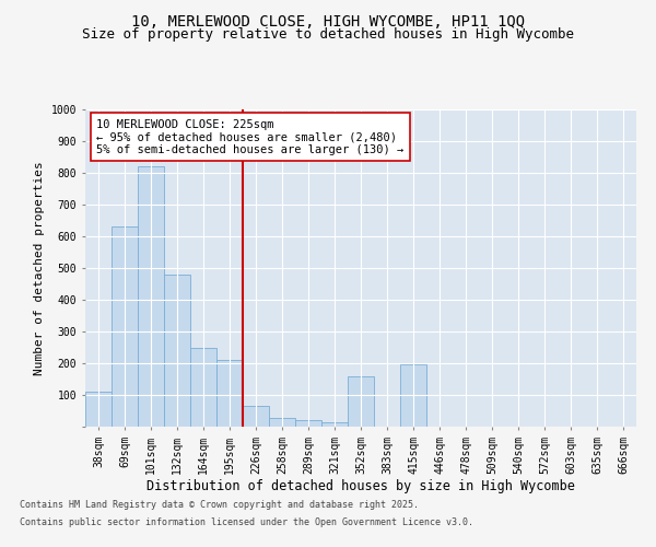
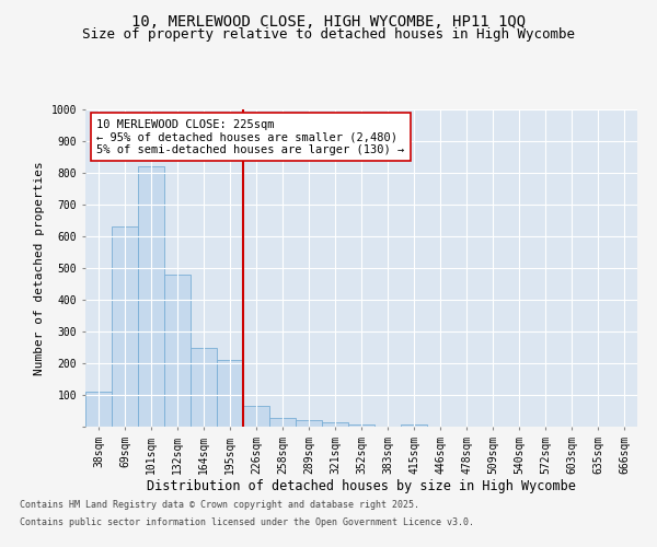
352sqm: 160 -> 7
415sqm: 195 -> 8
